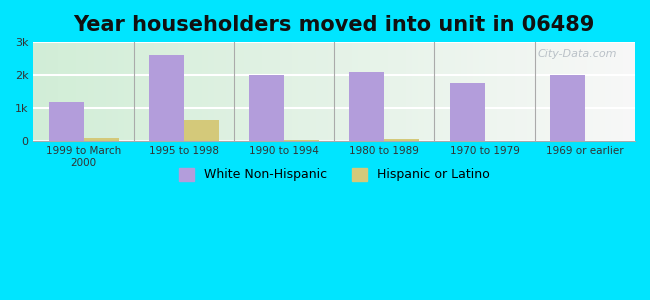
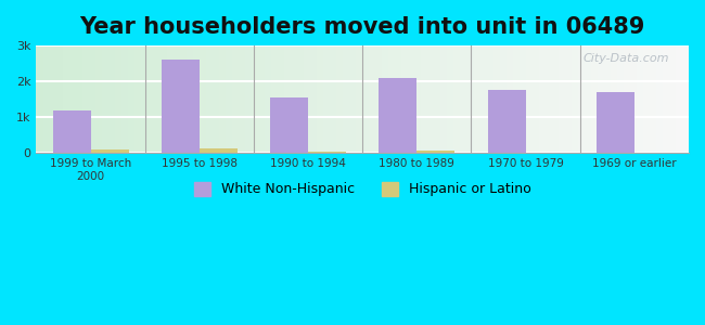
Hispanic or Latino/1995 to 1998: 0.65k -> 0.13k
White Non-Hispanic/1990 to 1994: 2.00k -> 1.55k
White Non-Hispanic/1969 or earlier: 2.00k -> 1.70k
